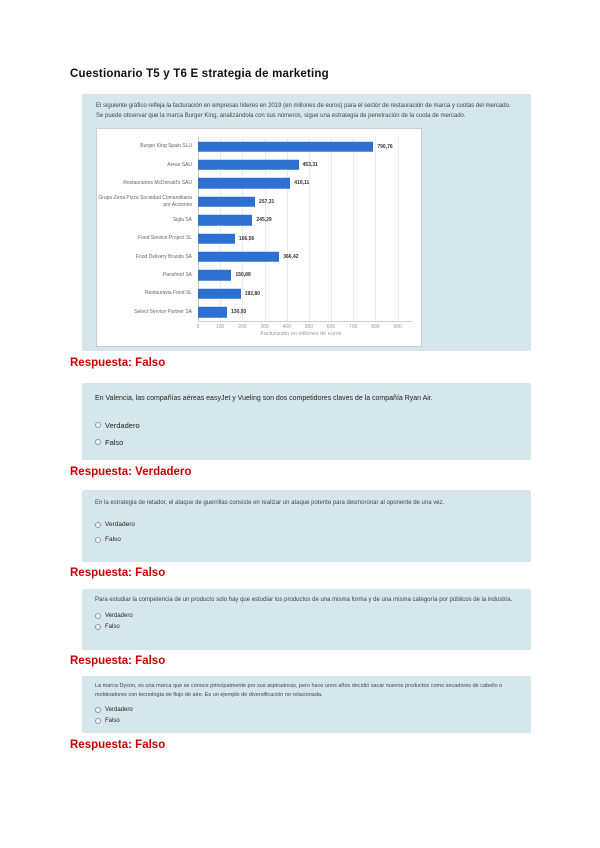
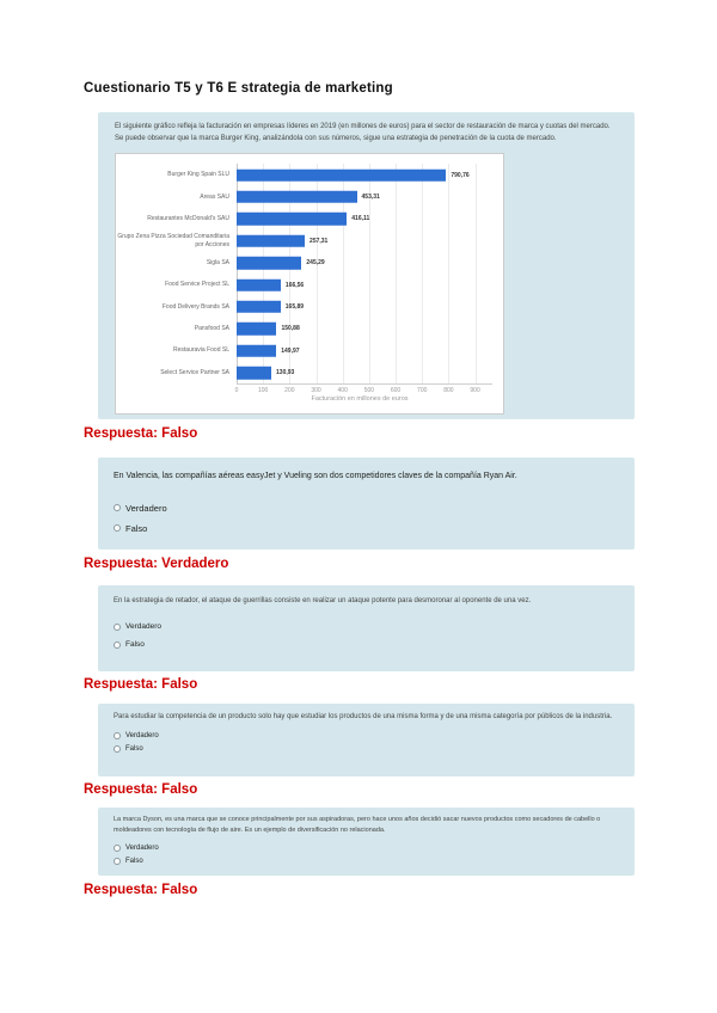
Food Delivery Brands SA: 366,42 -> 165,89
Restauravia Food SL: 192,80 -> 149,97
